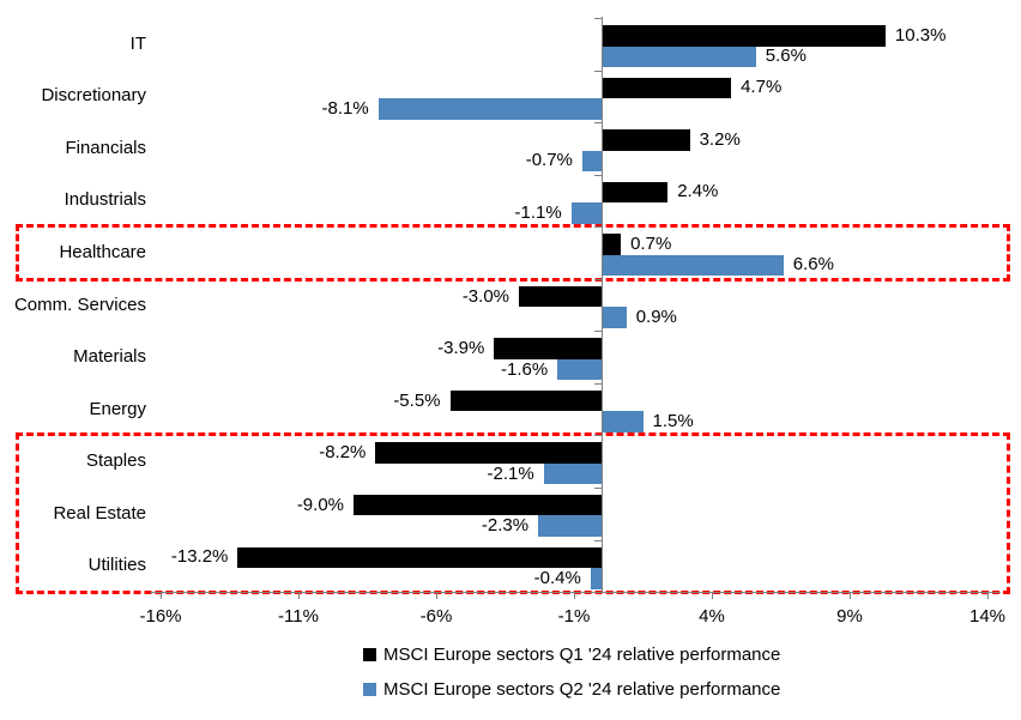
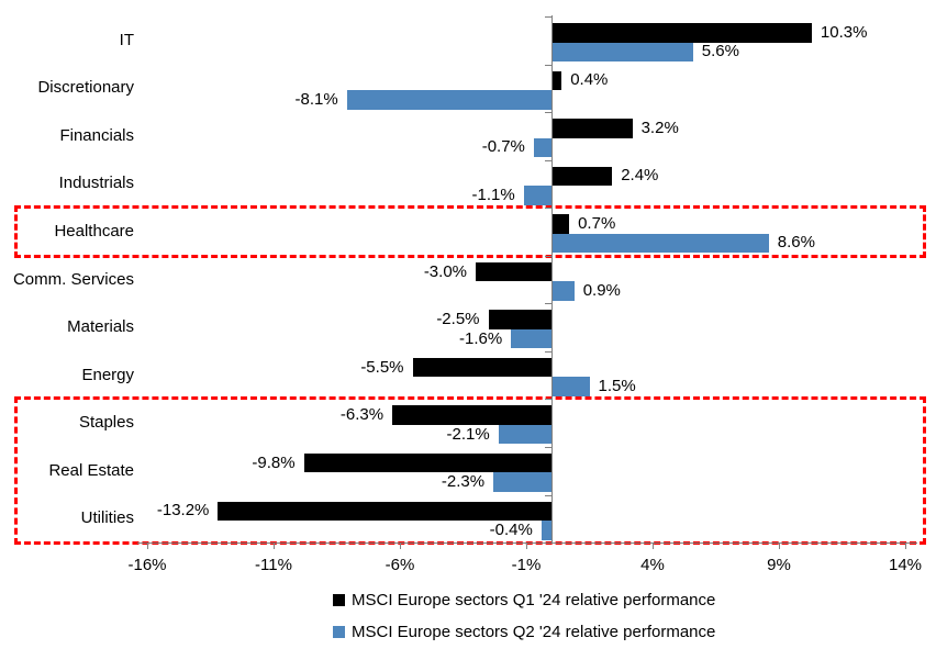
MSCI Europe sectors Q1 '24 relative performance/Discretionary: 4.7% -> 0.4%
MSCI Europe sectors Q2 '24 relative performance/Healthcare: 6.6% -> 8.6%
MSCI Europe sectors Q1 '24 relative performance/Materials: -3.9% -> -2.5%
MSCI Europe sectors Q1 '24 relative performance/Staples: -8.2% -> -6.3%
MSCI Europe sectors Q1 '24 relative performance/Real Estate: -9.0% -> -9.8%
